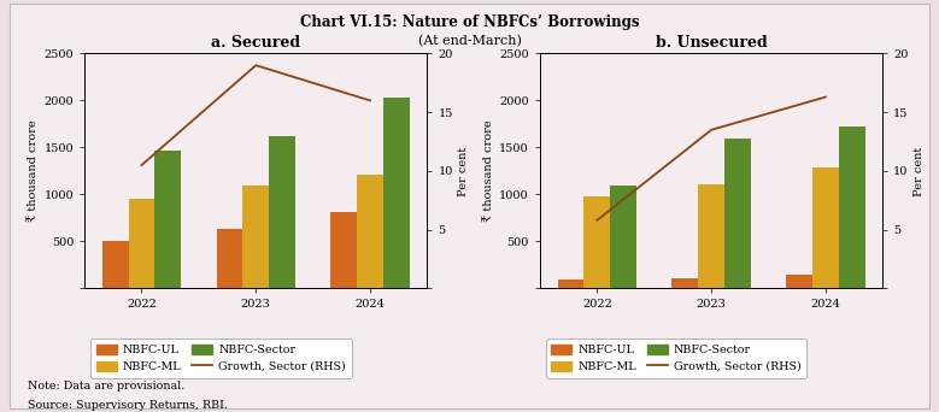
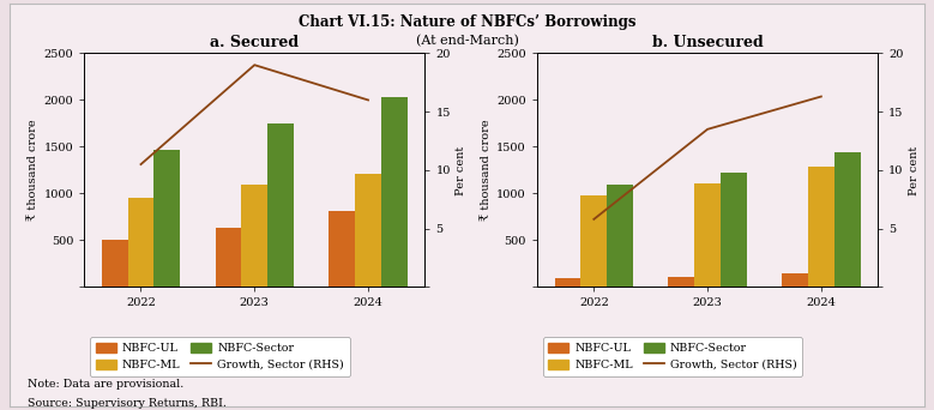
a. Secured/NBFC-Sector/2023: 1620 -> 1750
b. Unsecured/NBFC-Sector/2023: 1600 -> 1220
b. Unsecured/NBFC-Sector/2024: 1720 -> 1440
